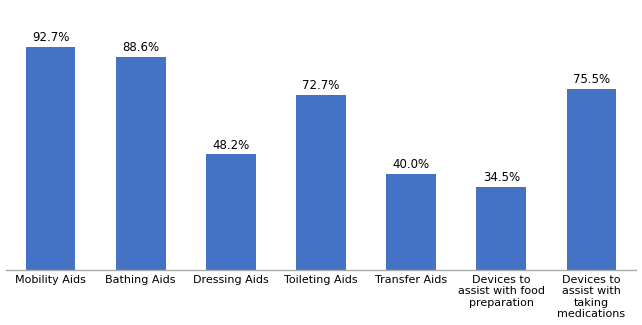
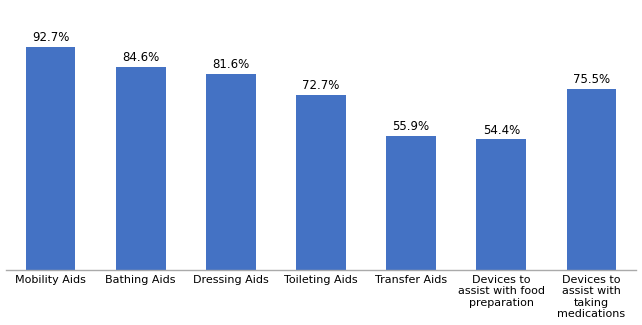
Bathing Aids: 88.6% -> 84.6%
Dressing Aids: 48.2% -> 81.6%
Transfer Aids: 40.0% -> 55.9%
Devices to assist with food preparation: 34.5% -> 54.4%
